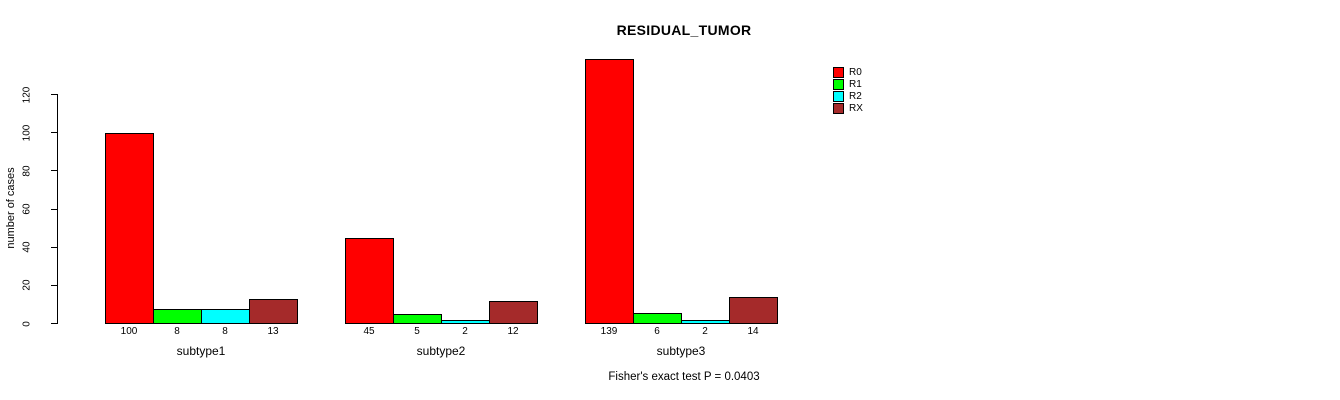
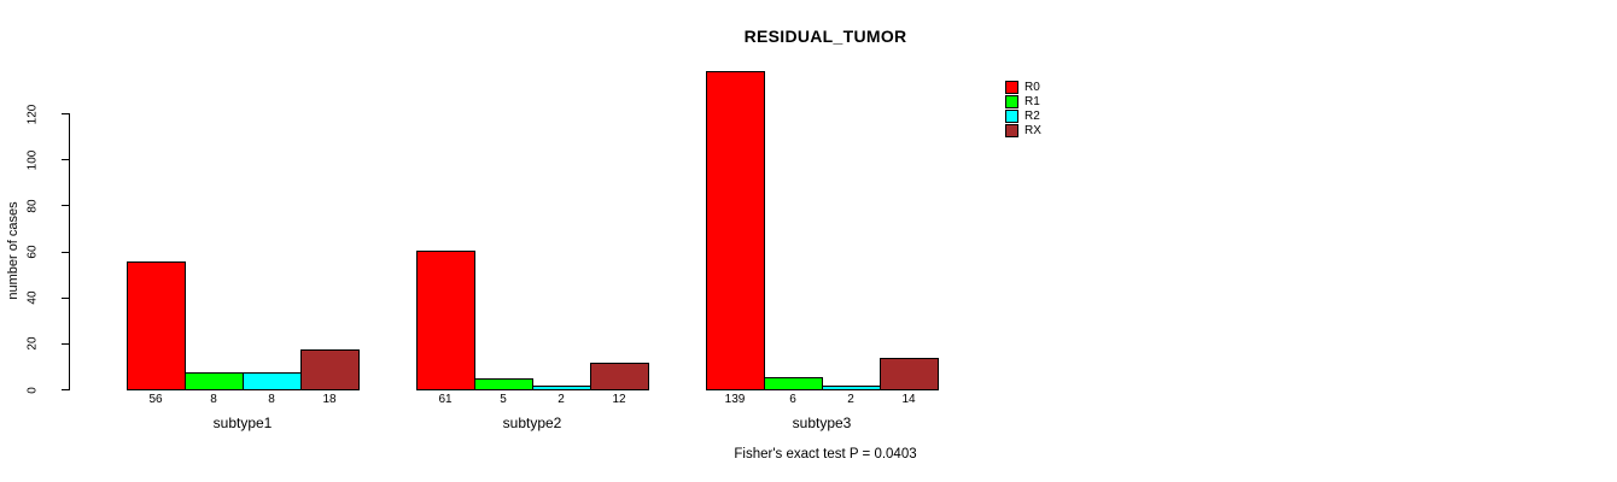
R0/subtype1: 100 -> 56
RX/subtype1: 13 -> 18
R0/subtype2: 45 -> 61
